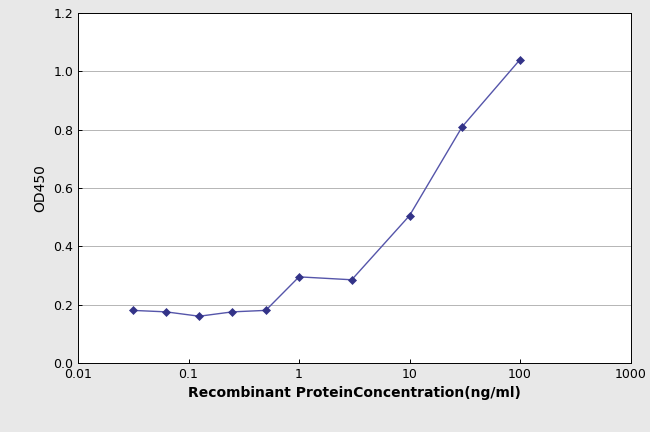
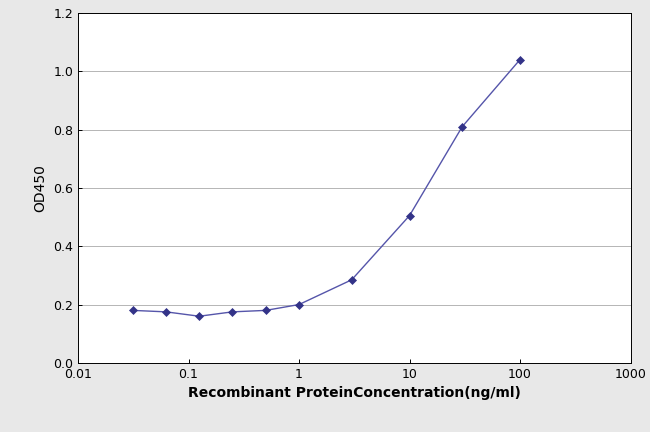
1: 0.295 -> 0.200
